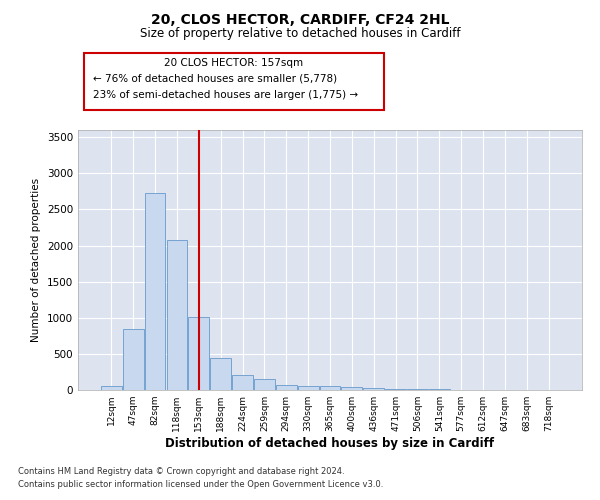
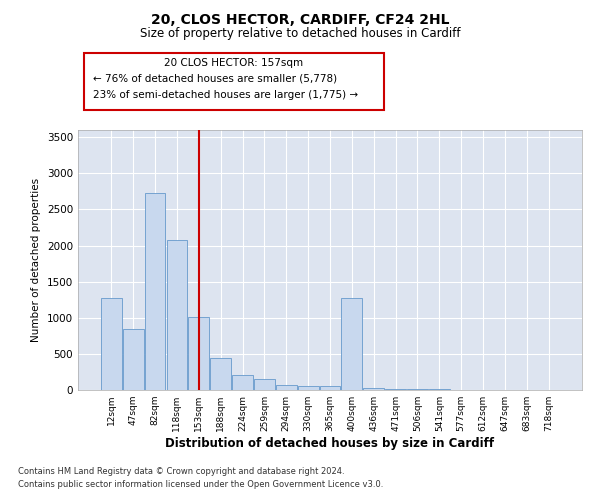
12sqm: 60 -> 1280
400sqm: 40 -> 1280
